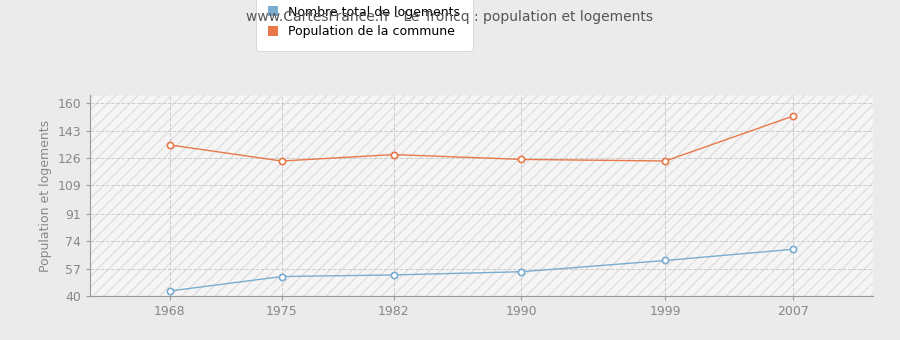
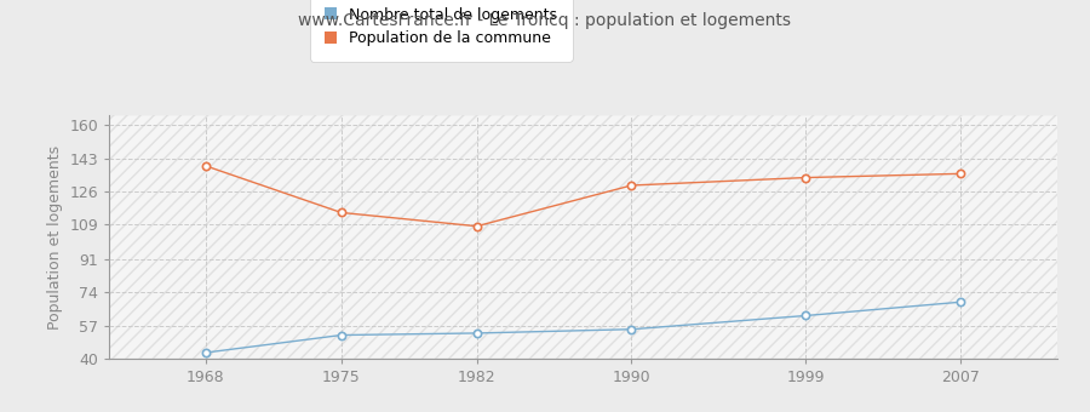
Population de la commune/1968: 134 -> 139
Population de la commune/1975: 124 -> 115
Population de la commune/1982: 128 -> 108
Population de la commune/1990: 125 -> 129
Population de la commune/1999: 124 -> 133
Population de la commune/2007: 152 -> 135
